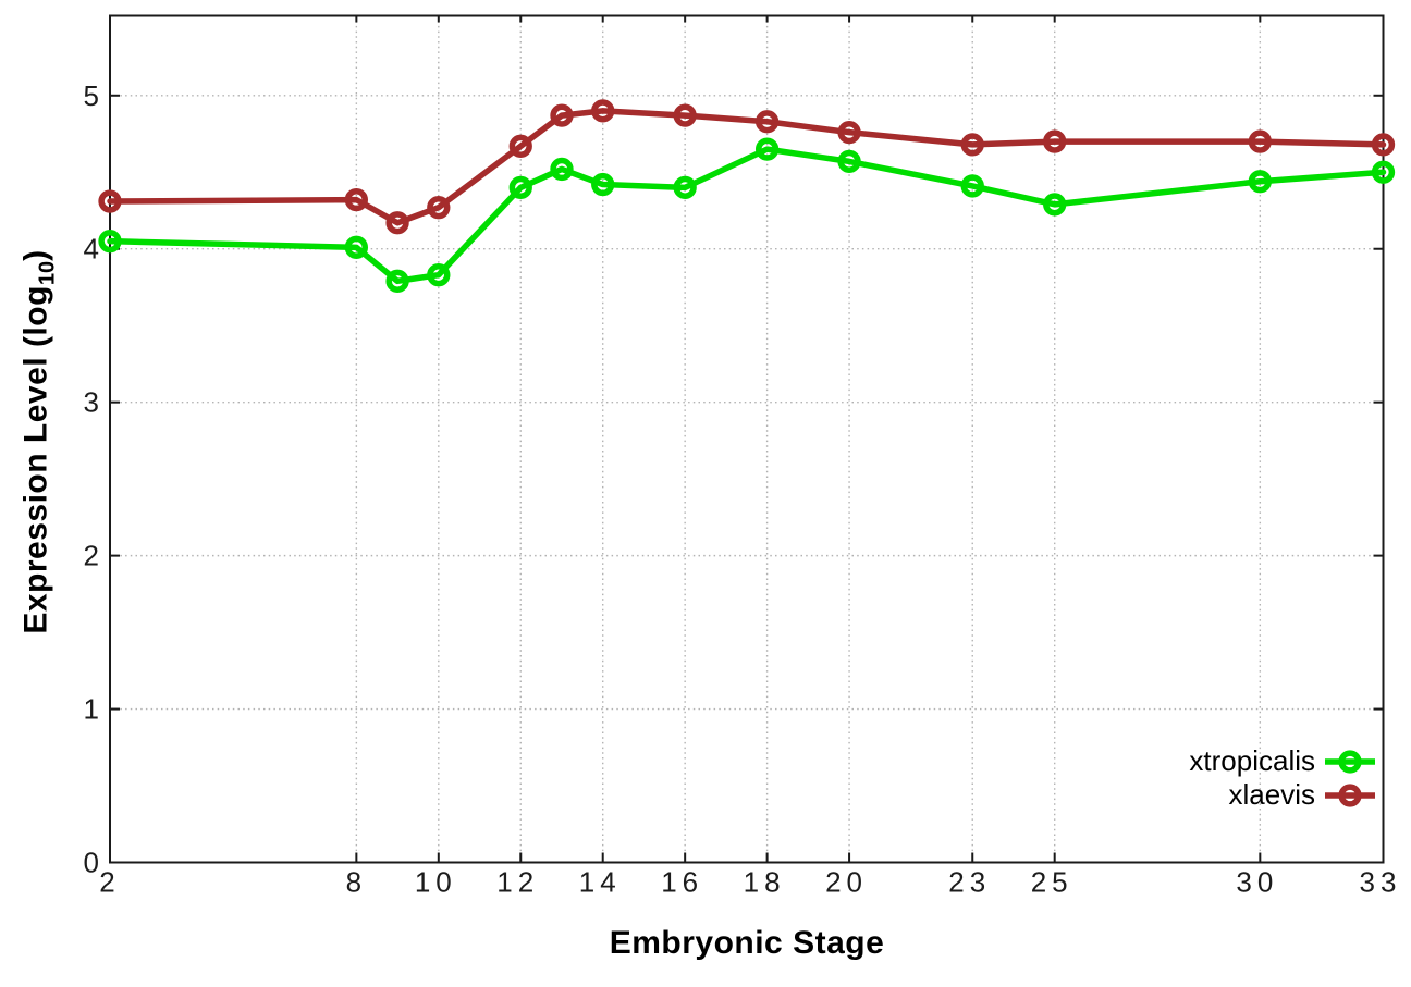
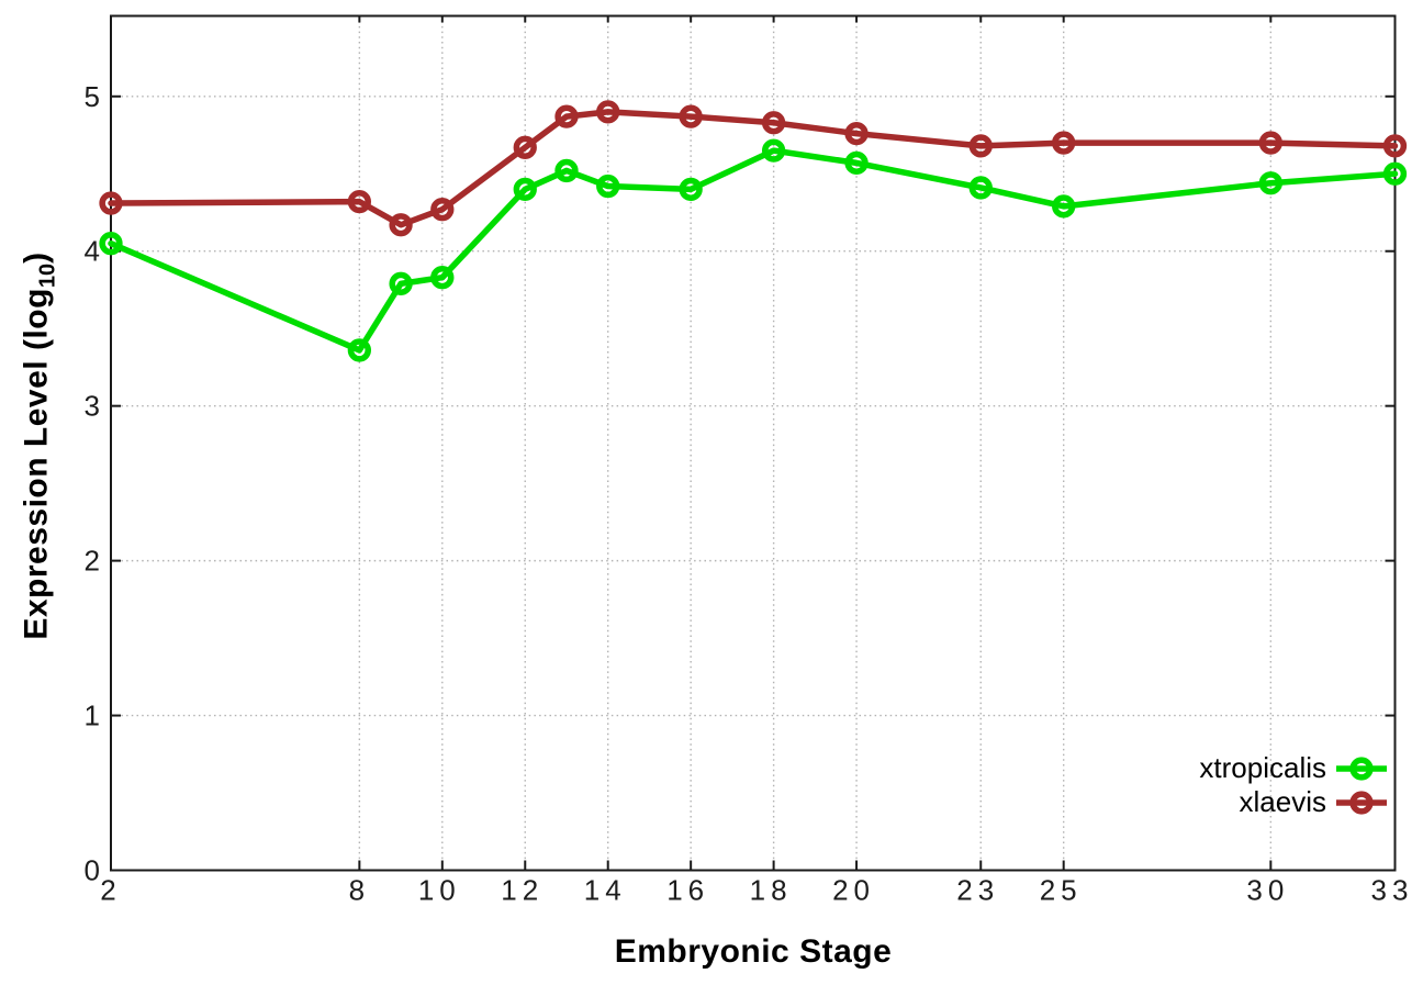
xtropicalis/8: 4.01 -> 3.36
